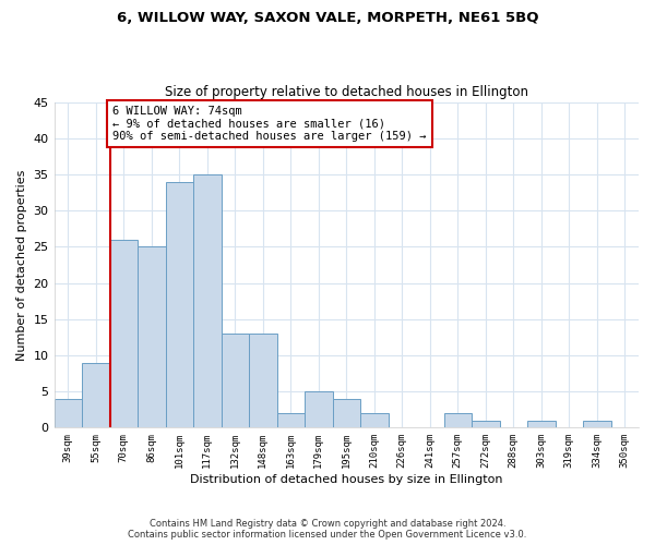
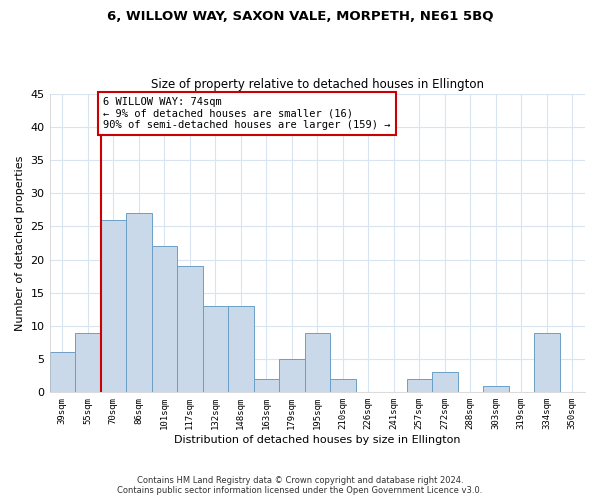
39sqm: 4 -> 6
86sqm: 25 -> 27
101sqm: 34 -> 22
117sqm: 35 -> 19
195sqm: 4 -> 9
272sqm: 1 -> 3
334sqm: 1 -> 9
